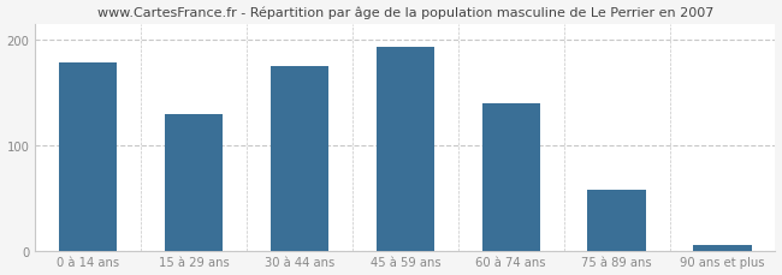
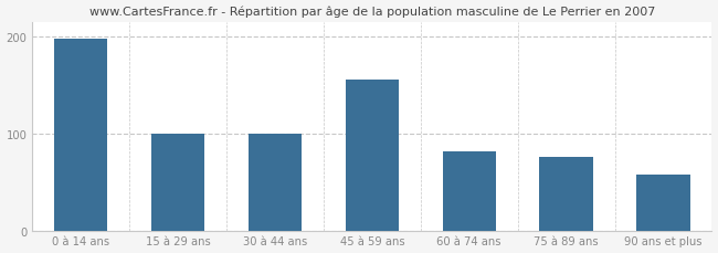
0 à 14 ans: 178 -> 198
15 à 29 ans: 130 -> 100
30 à 44 ans: 175 -> 100
45 à 59 ans: 193 -> 156
60 à 74 ans: 140 -> 82
75 à 89 ans: 58 -> 76
90 ans et plus: 5 -> 58
